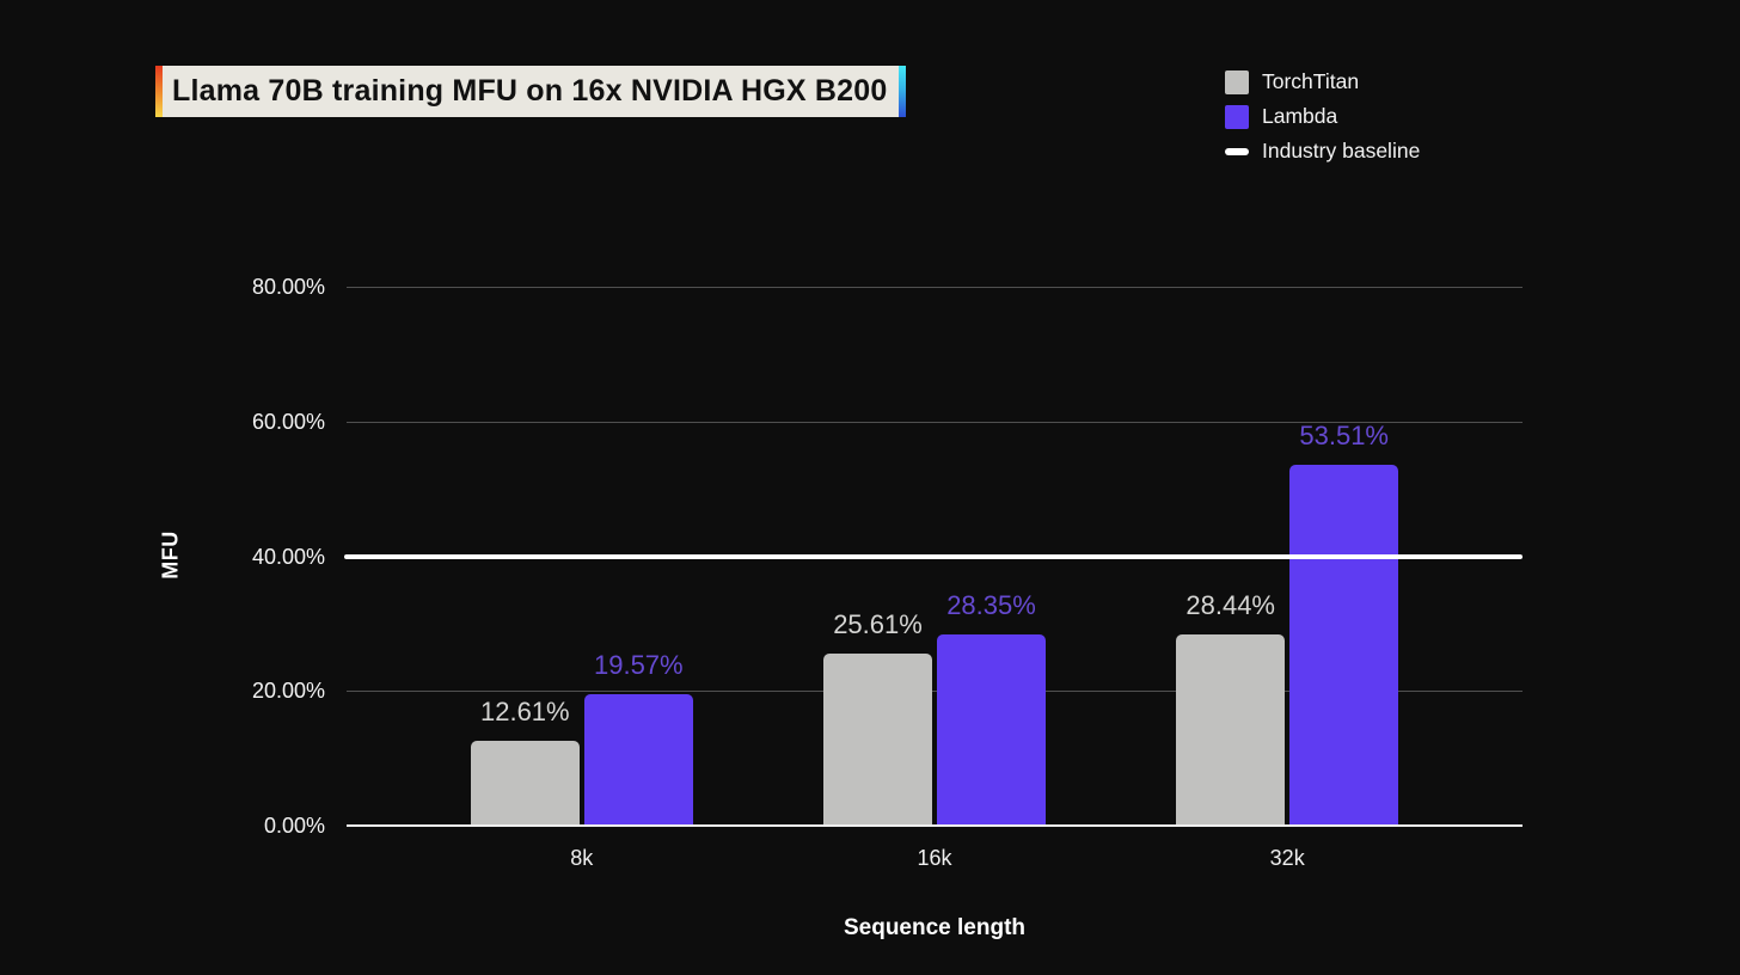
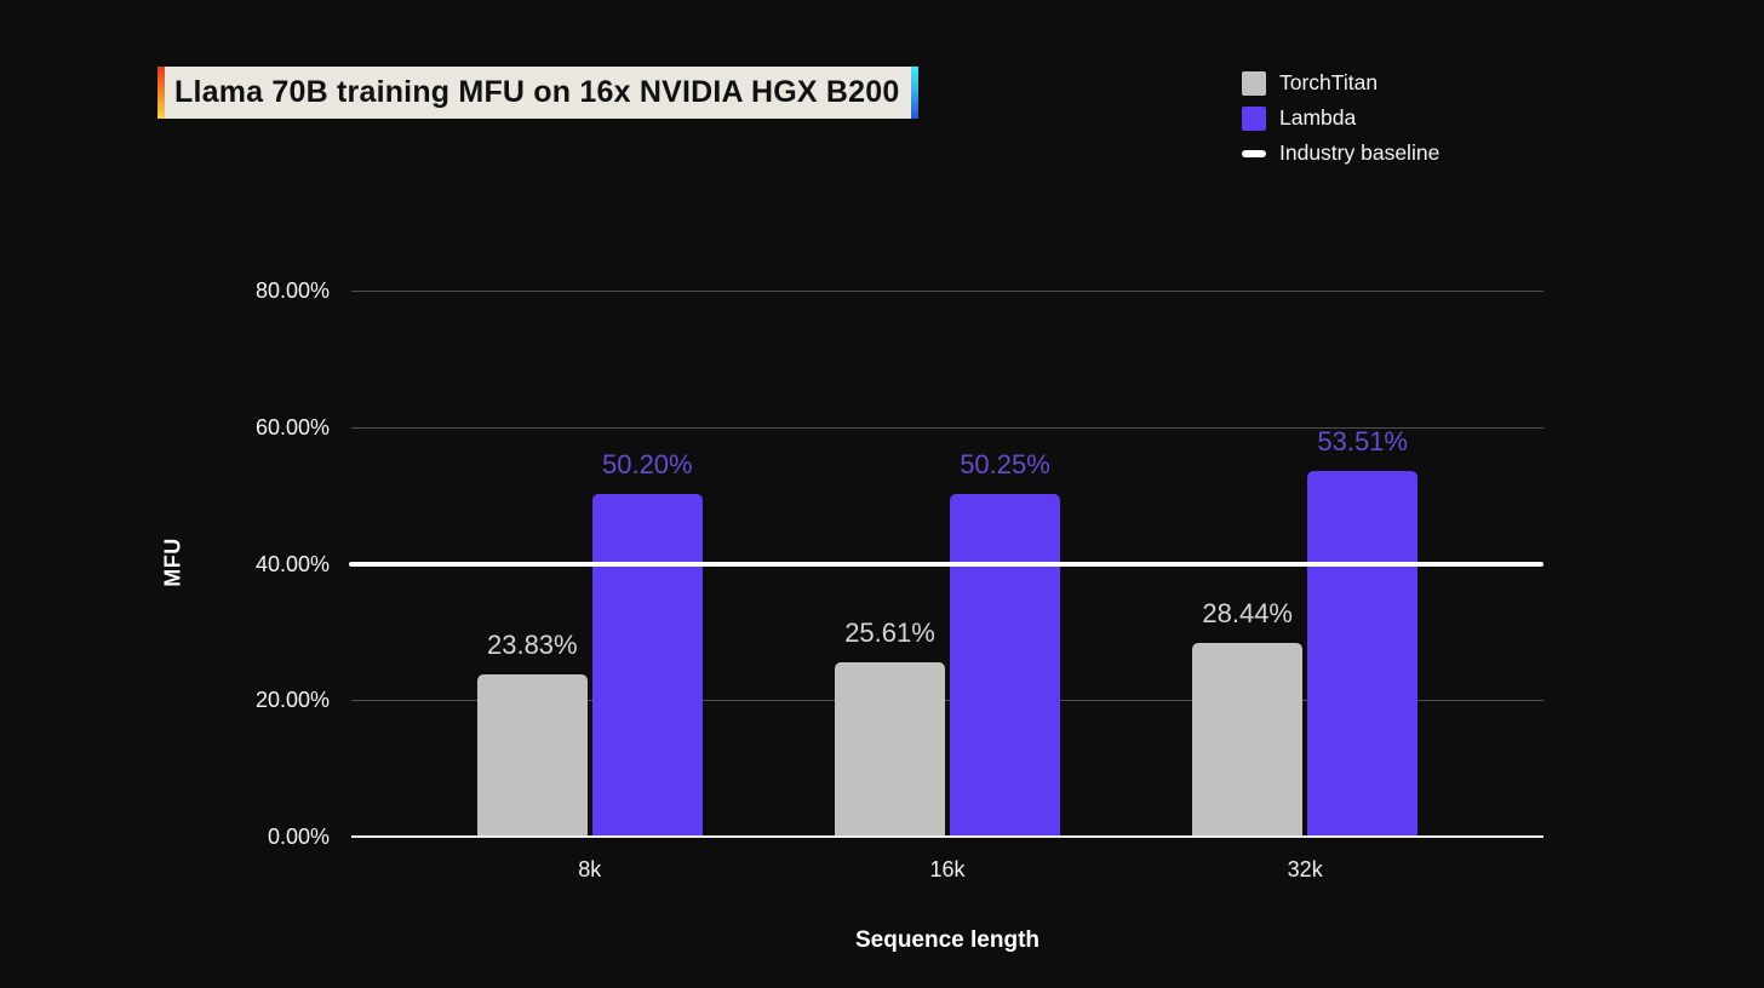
TorchTitan/8k: 12.61% -> 23.83%
Lambda/8k: 19.57% -> 50.20%
Lambda/16k: 28.35% -> 50.25%
